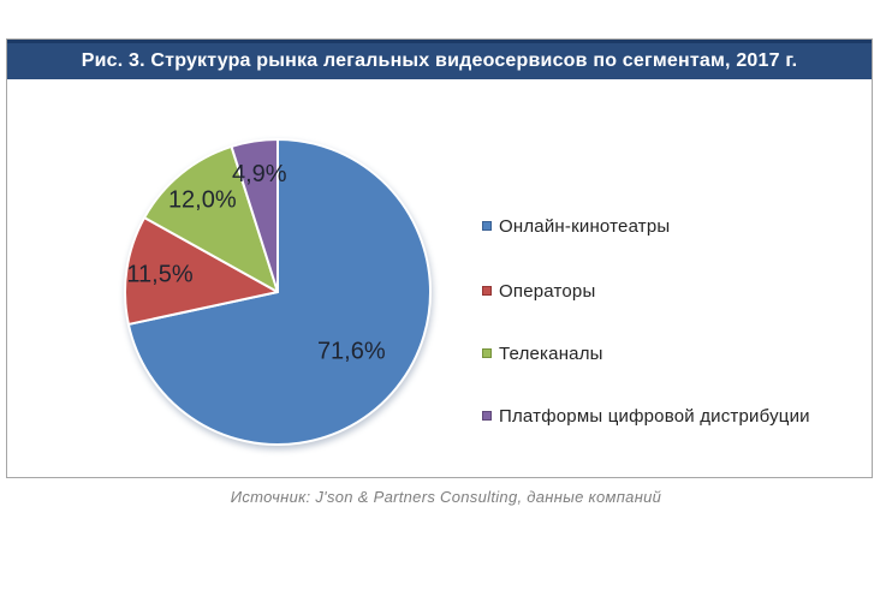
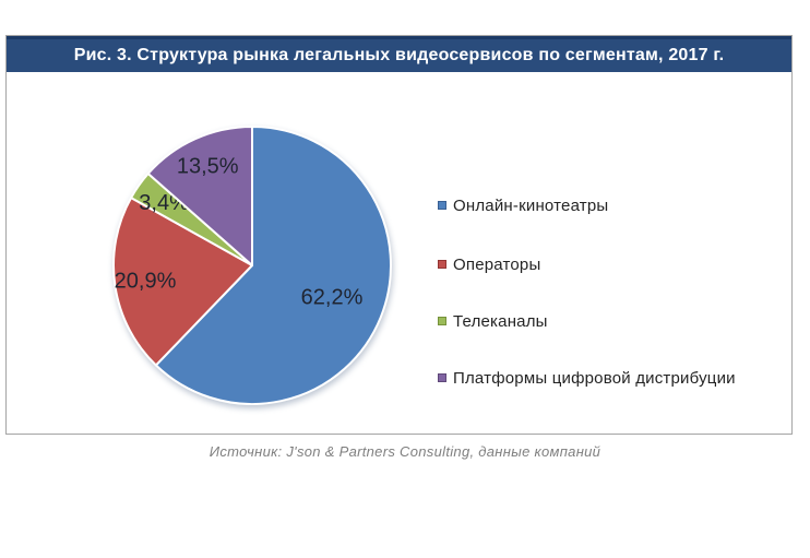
Онлайн-кинотеатры: 71,6% -> 62,2%
Операторы: 11,5% -> 20,9%
Телеканалы: 12,0% -> 3,4%
Платформы цифровой дистрибуции: 4,9% -> 13,5%
